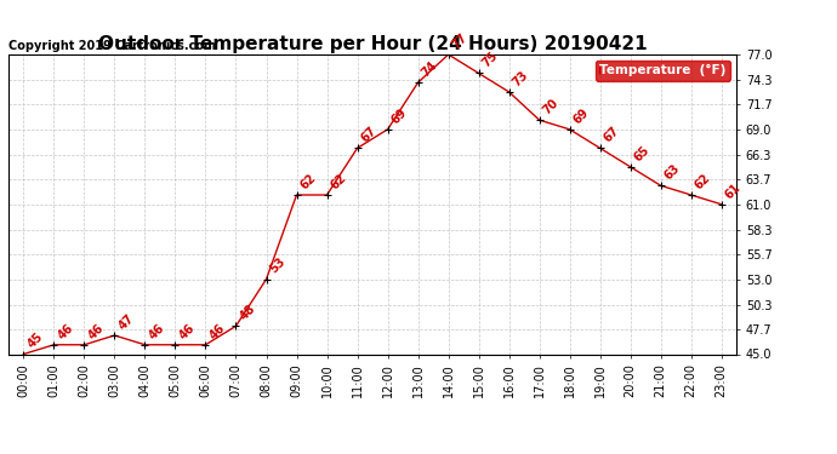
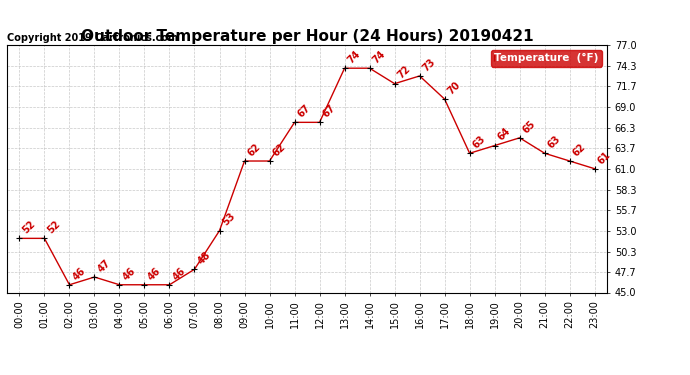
00:00: 45 -> 52
01:00: 46 -> 52
12:00: 69 -> 67
14:00: 77 -> 74
15:00: 75 -> 72
18:00: 69 -> 63
19:00: 67 -> 64
